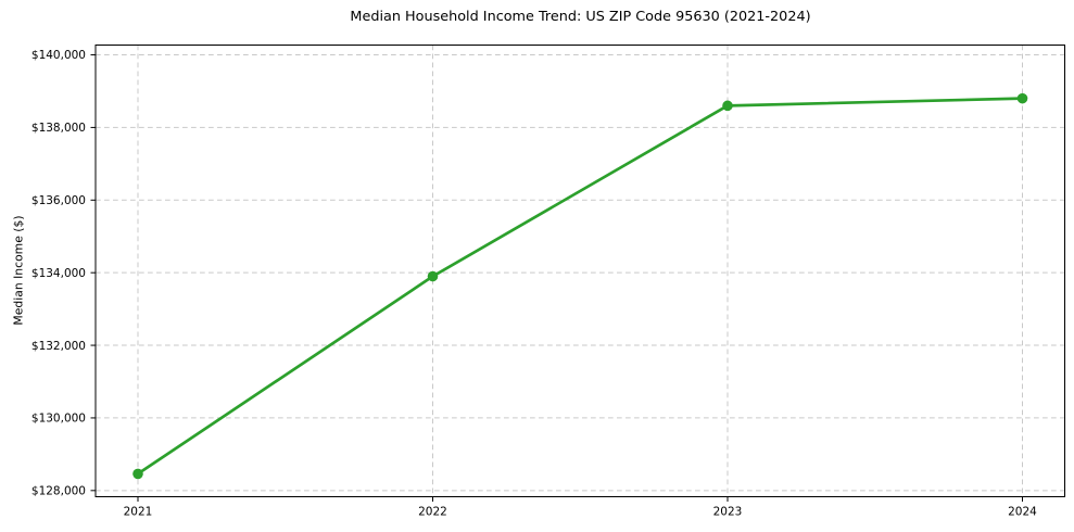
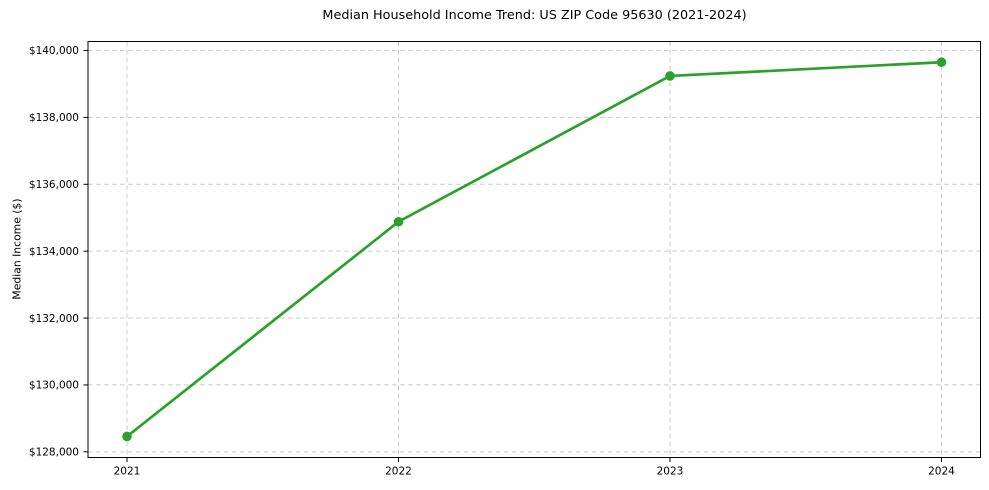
2022: $133900 -> $134900
2023: $138600 -> $139200
2024: $138800 -> $139600
